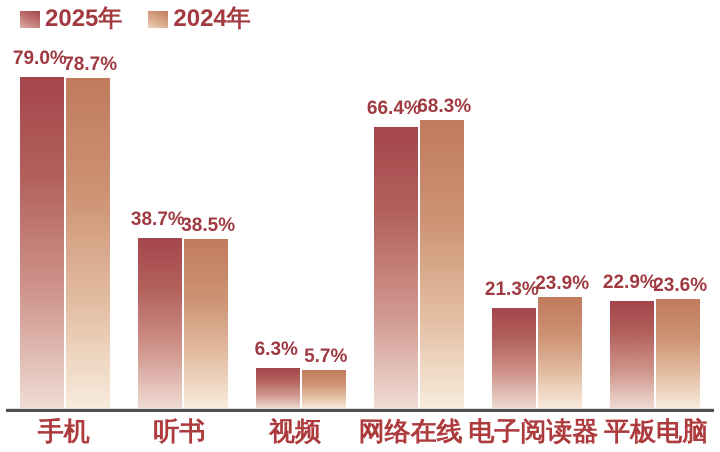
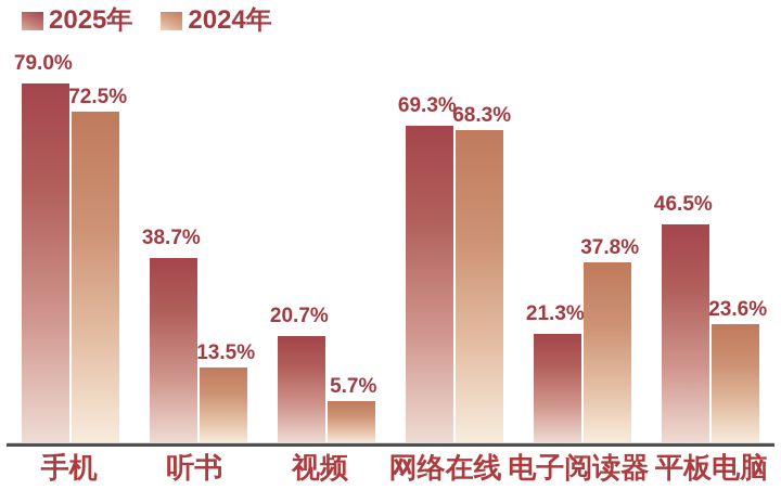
2024年/手机: 78.7% -> 72.5%
2024年/听书: 38.5% -> 13.5%
2025年/视频: 6.3% -> 20.7%
2025年/网络在线: 66.4% -> 69.3%
2024年/电子阅读器: 23.9% -> 37.8%
2025年/平板电脑: 22.9% -> 46.5%
